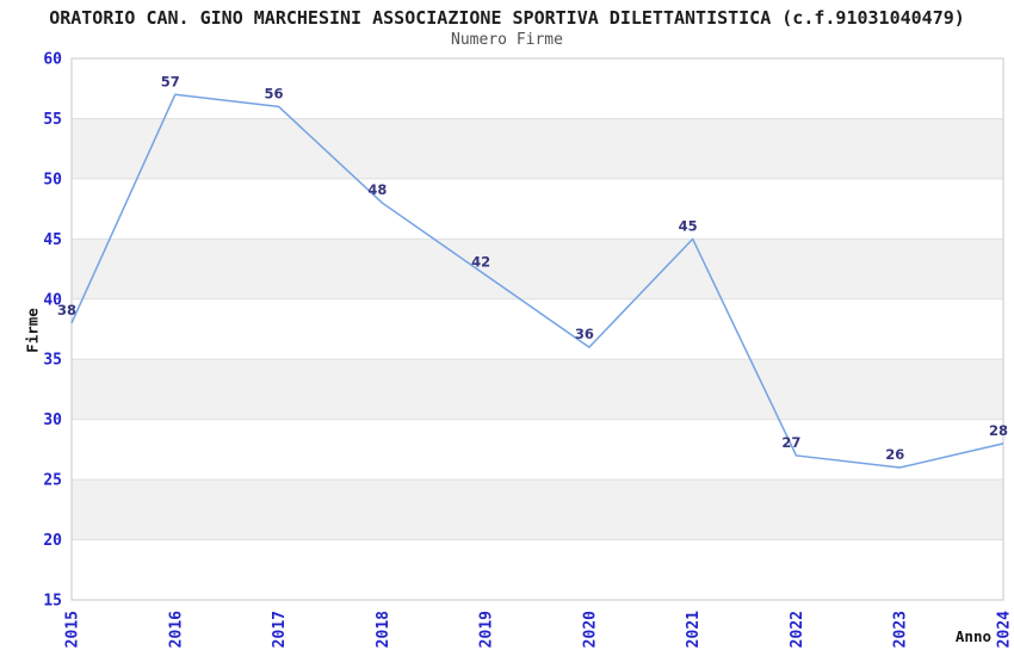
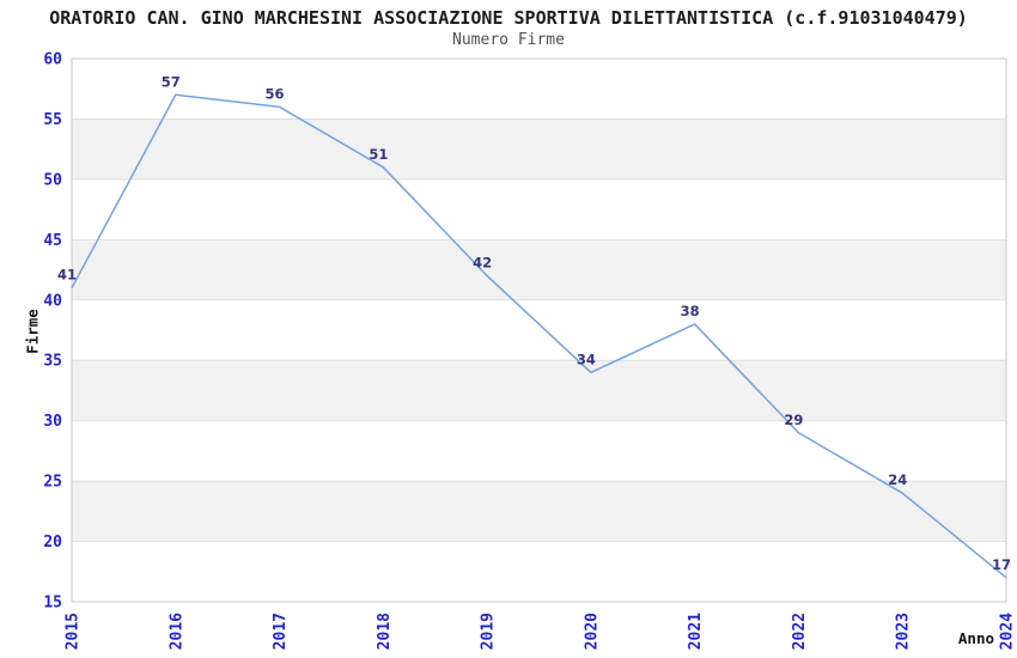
2015: 38 -> 41
2018: 48 -> 51
2020: 36 -> 34
2021: 45 -> 38
2022: 27 -> 29
2023: 26 -> 24
2024: 28 -> 17
